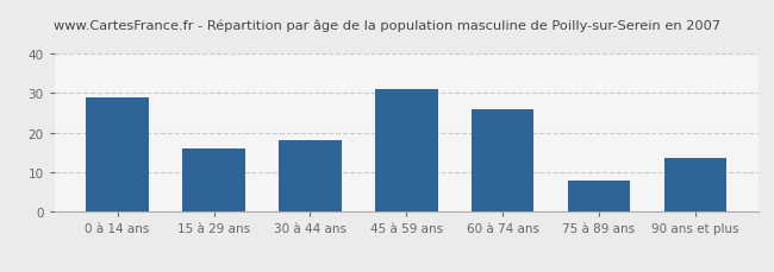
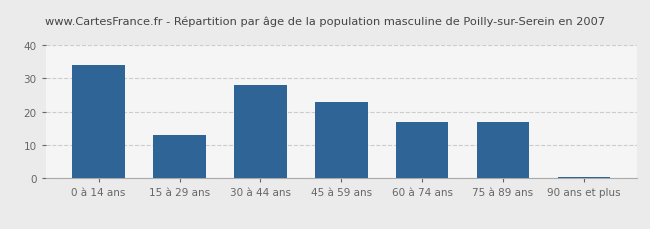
0 à 14 ans: 29.0 -> 34.0
15 à 29 ans: 16.0 -> 13.0
30 à 44 ans: 18.0 -> 28.0
45 à 59 ans: 31.0 -> 23.0
60 à 74 ans: 26.0 -> 17.0
75 à 89 ans: 8.0 -> 17.0
90 ans et plus: 13.5 -> 0.5
